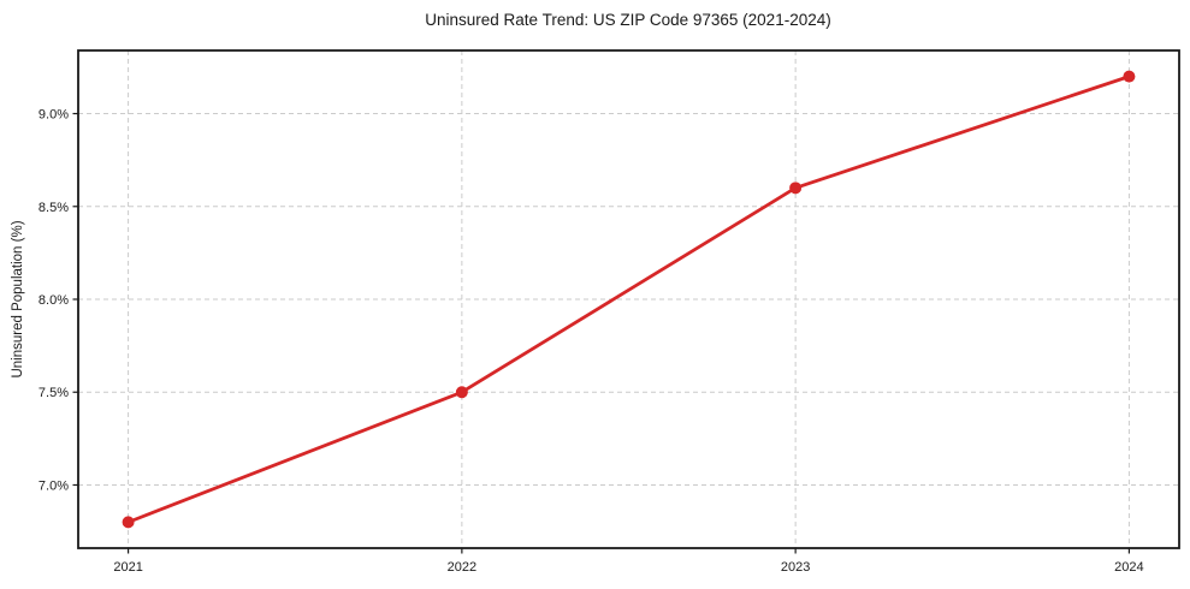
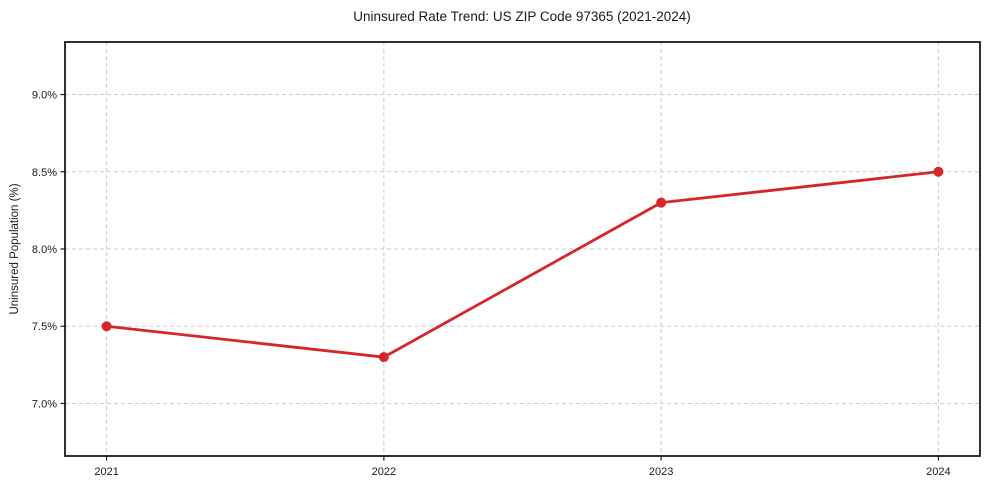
2021: 6.8% -> 7.5%
2022: 7.5% -> 7.3%
2023: 8.6% -> 8.3%
2024: 9.2% -> 8.5%
